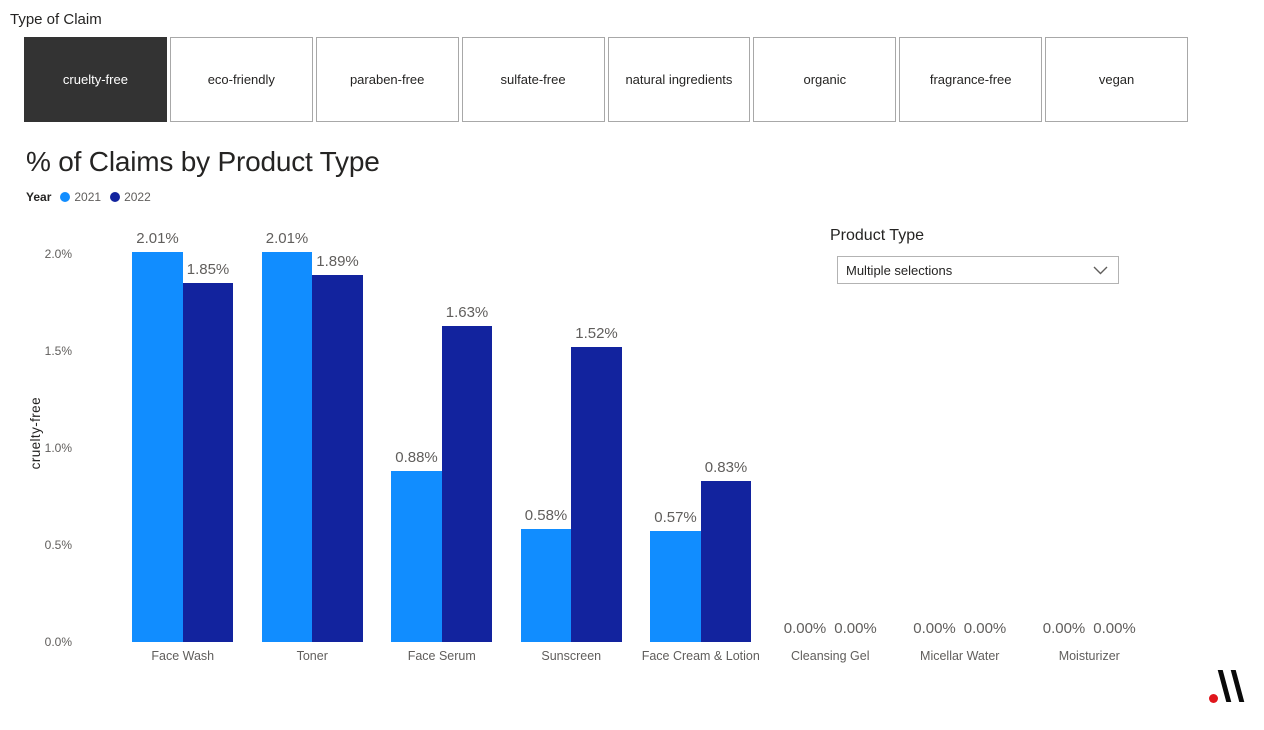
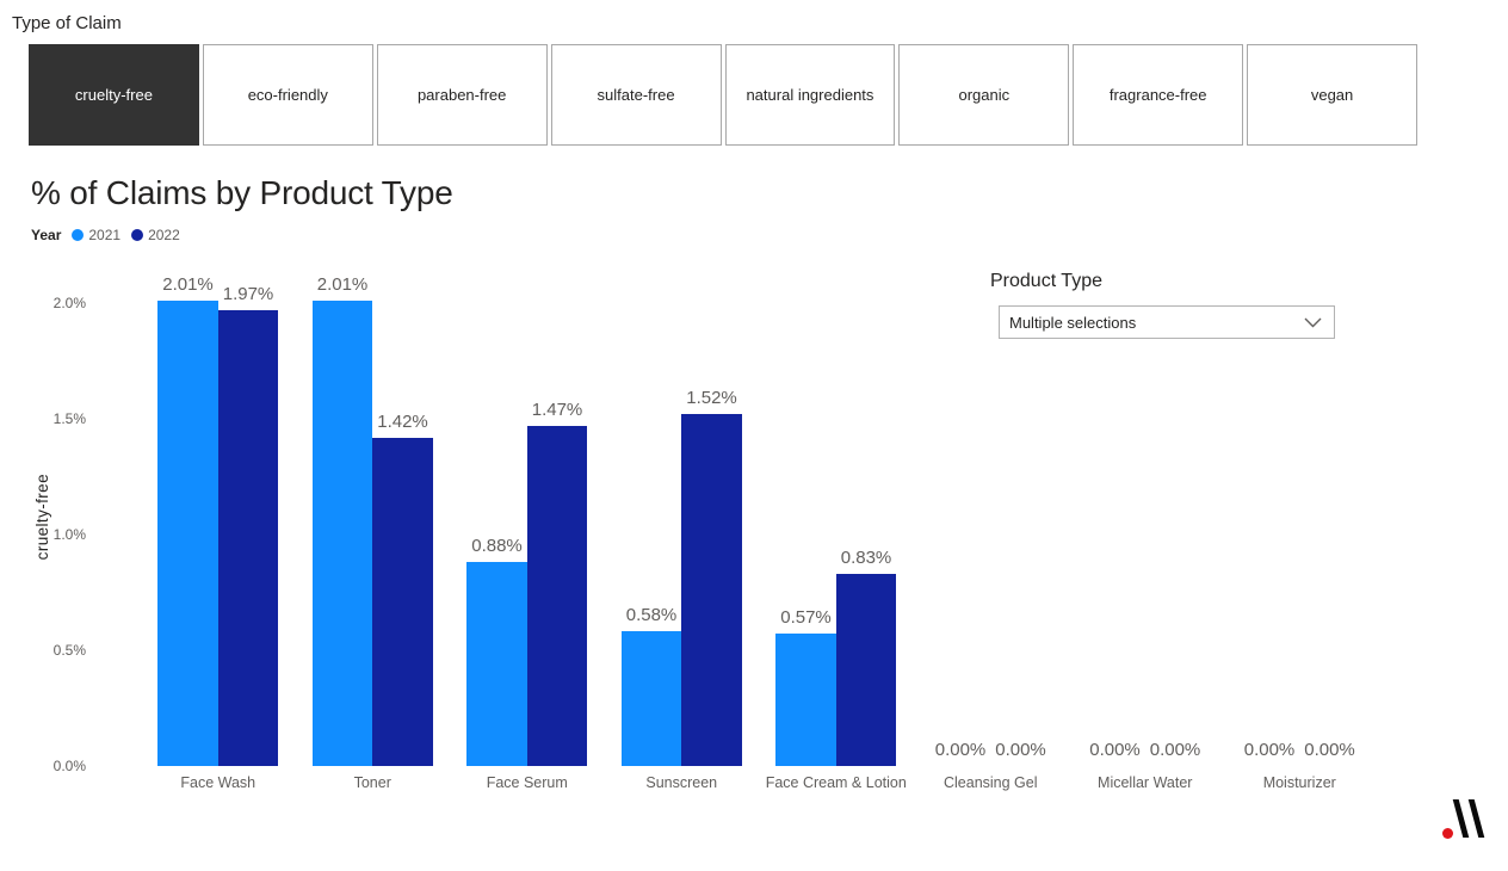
2022/Face Wash: 1.85% -> 1.97%
2022/Toner: 1.89% -> 1.42%
2022/Face Serum: 1.63% -> 1.47%
